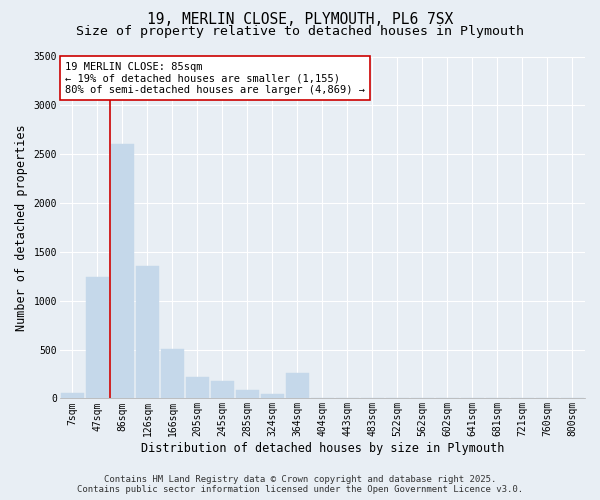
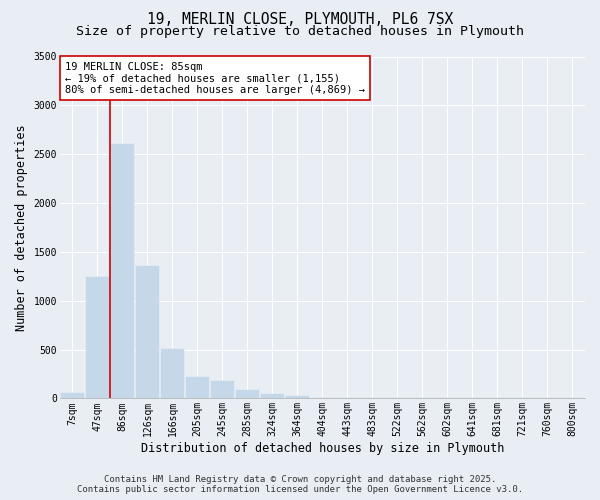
364sqm: 260 -> 20
